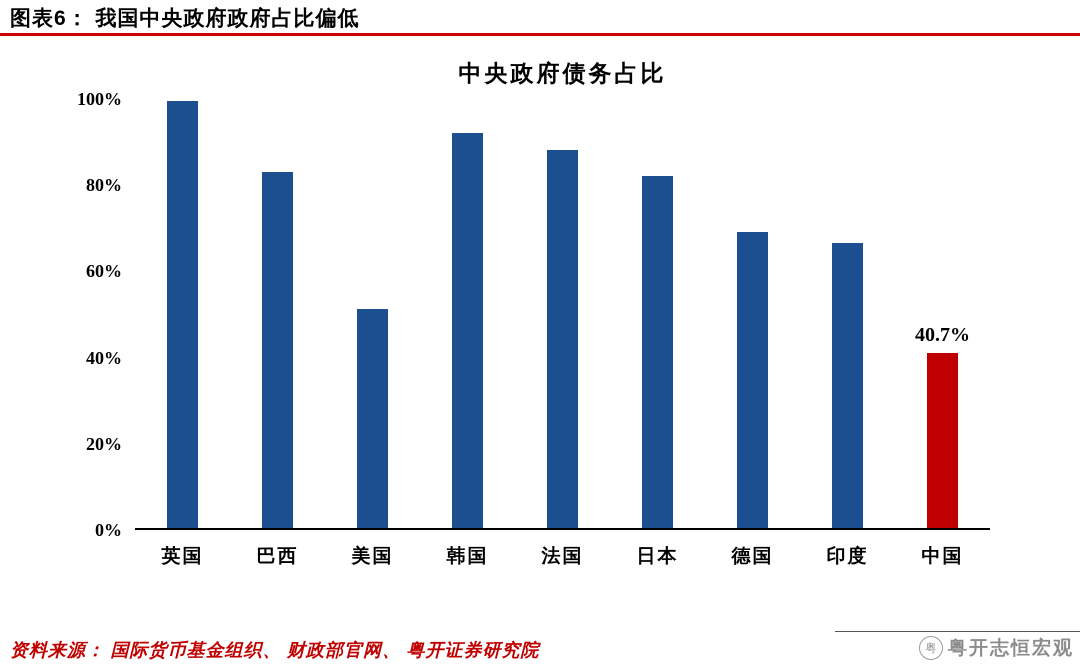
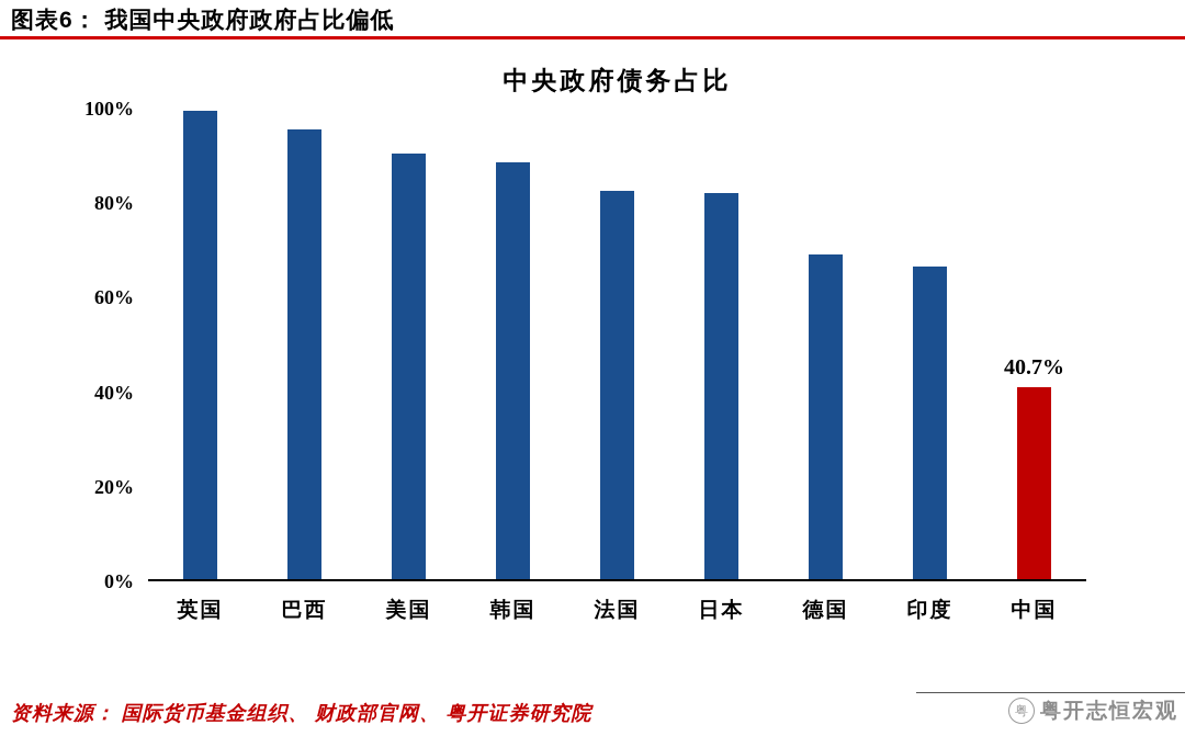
巴西: 83% -> 96%
美国: 51% -> 90%
韩国: 92% -> 88%
法国: 88% -> 82%
